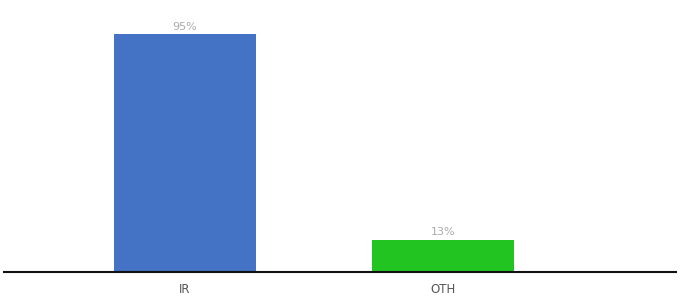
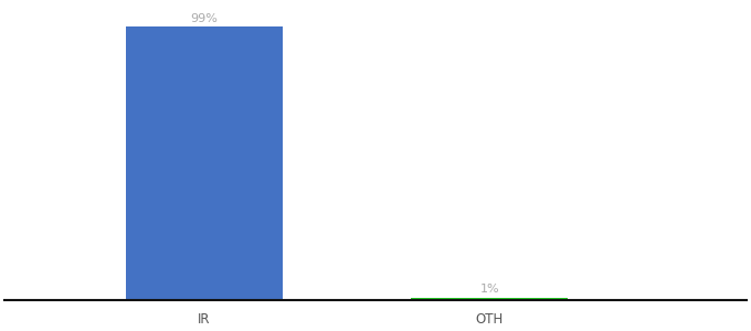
IR: 95% -> 99%
OTH: 13% -> 1%
